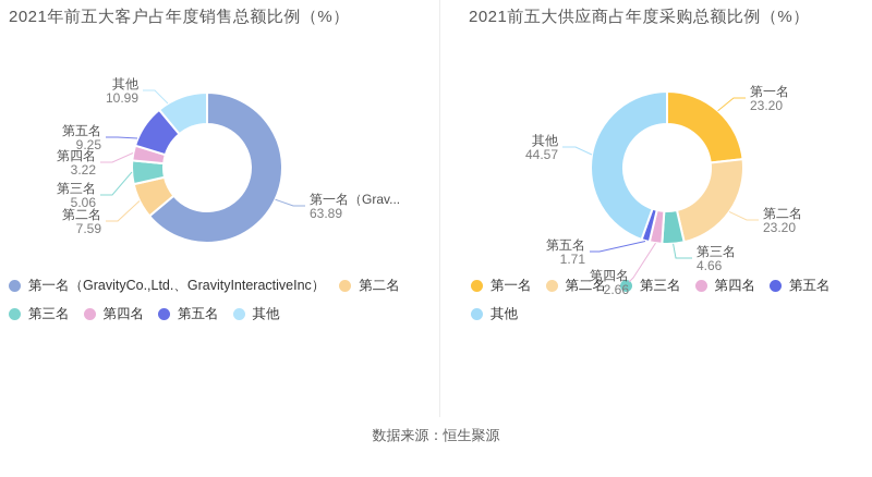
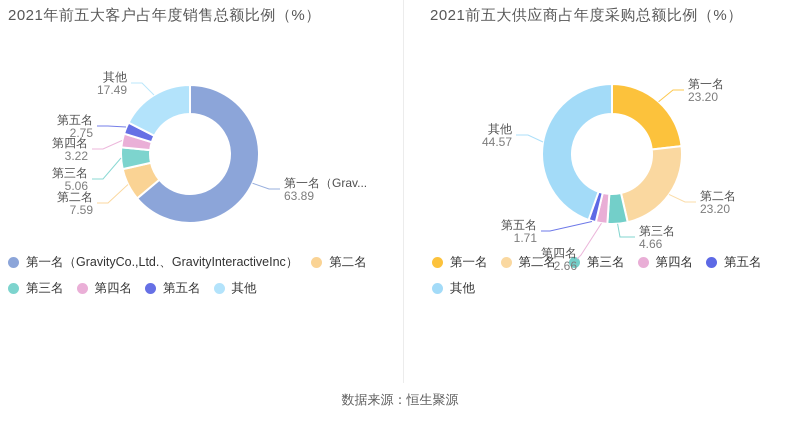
2021年前五大客户占年度销售总额比例（%）/第五名: 9.25 -> 2.75
2021年前五大客户占年度销售总额比例（%）/其他: 10.99 -> 17.49
